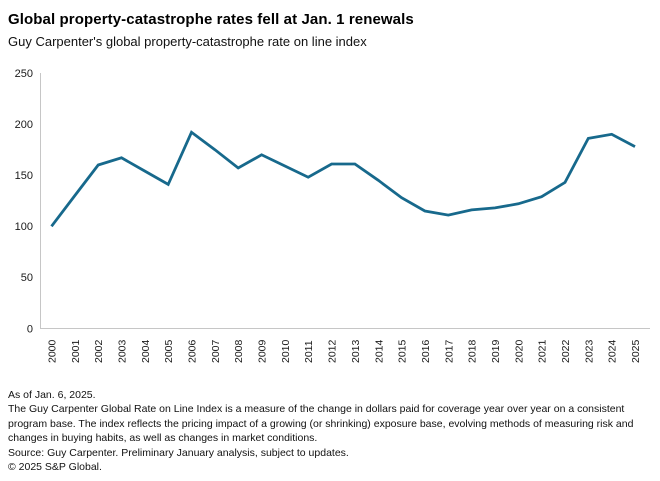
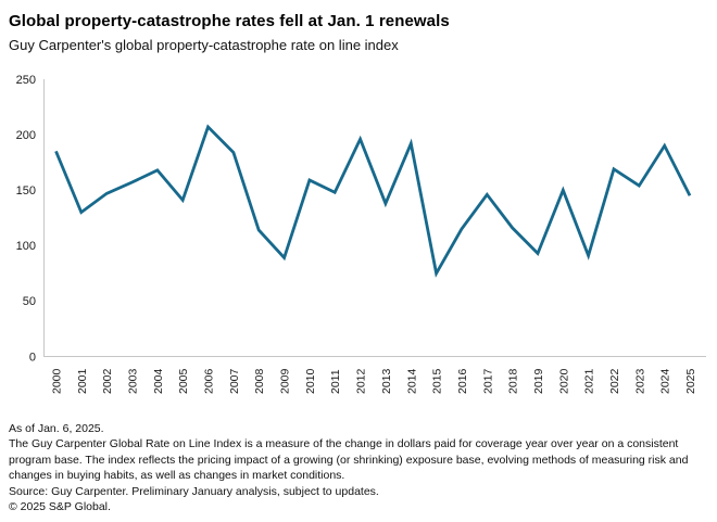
2000: 100 -> 185
2002: 160 -> 147
2003: 167 -> 157
2004: 154 -> 168
2006: 192 -> 207
2007: 175 -> 184
2008: 157 -> 114
2009: 170 -> 89
2012: 161 -> 196
2013: 161 -> 138
2014: 145 -> 192
2015: 128 -> 75
2017: 111 -> 146
2019: 118 -> 93
2020: 122 -> 150
2021: 129 -> 91
2022: 143 -> 169
2023: 186 -> 154
2025: 178 -> 145
